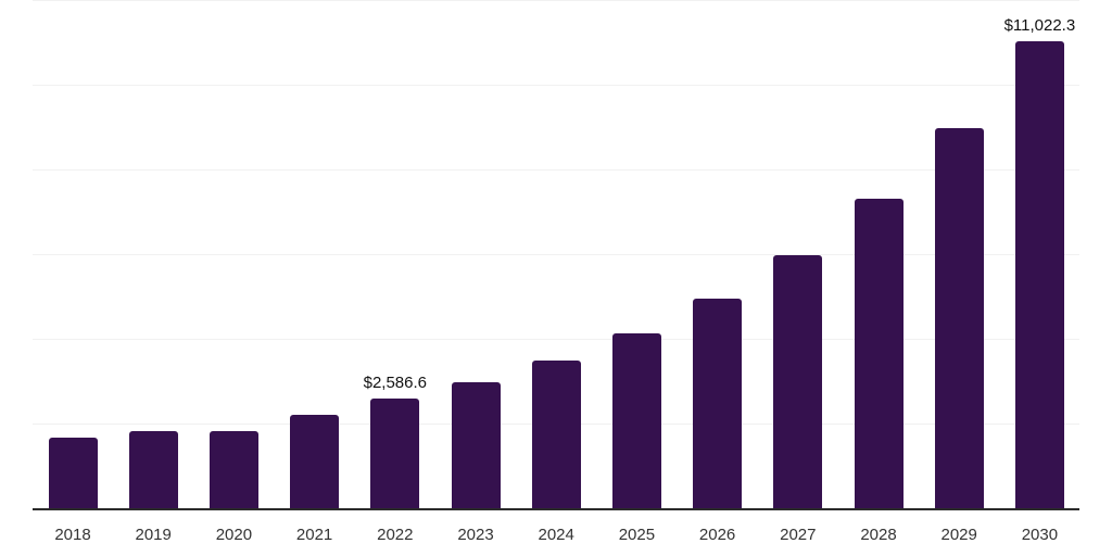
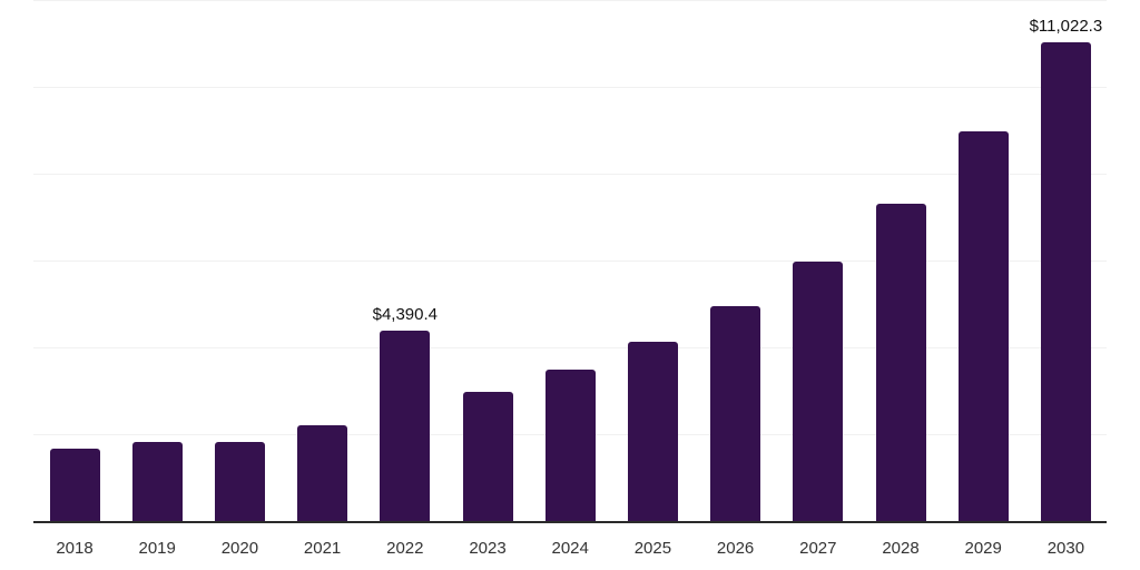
2022: $2,586.6 -> $4,390.4
